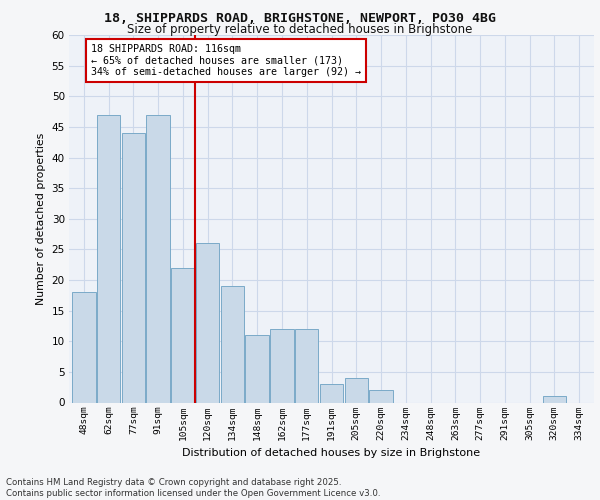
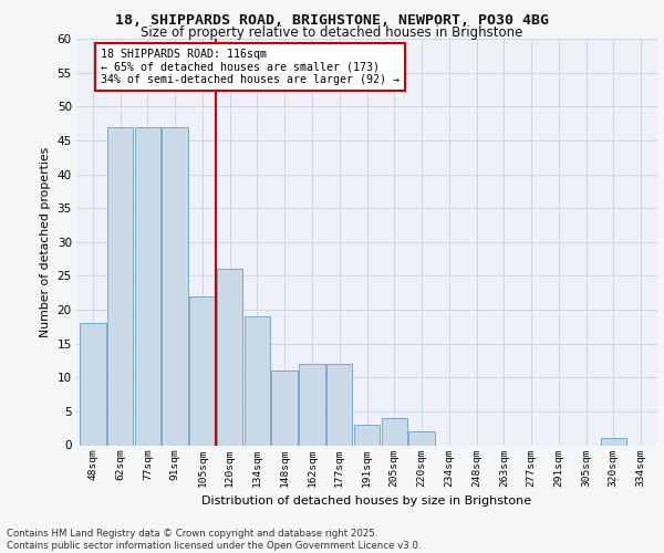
77sqm: 44 -> 47
